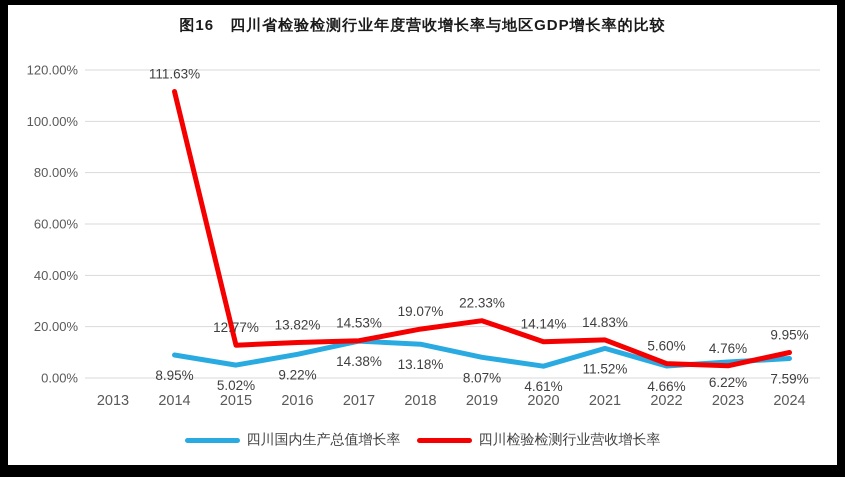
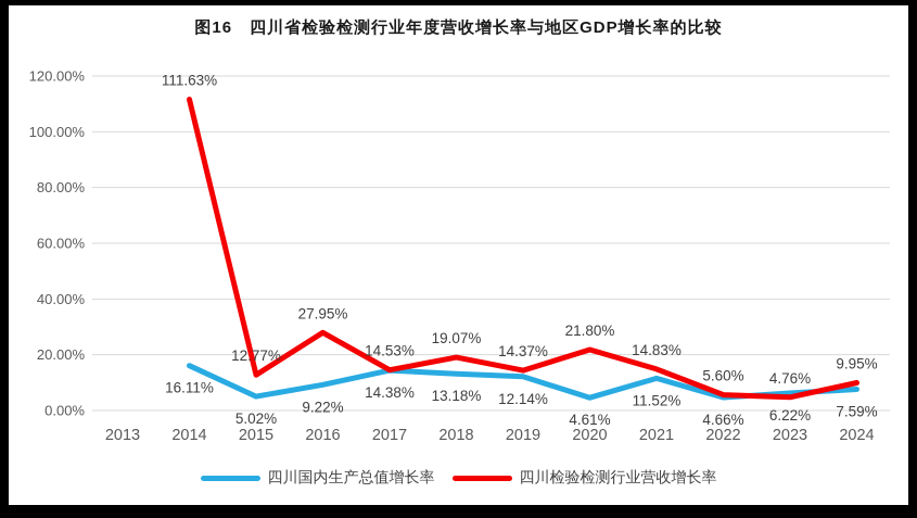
四川国内生产总值增长率/2014: 8.95% -> 16.11%
四川检验检测行业营收增长率/2016: 13.82% -> 27.95%
四川国内生产总值增长率/2019: 8.07% -> 12.14%
四川检验检测行业营收增长率/2019: 22.33% -> 14.37%
四川检验检测行业营收增长率/2020: 14.14% -> 21.80%
